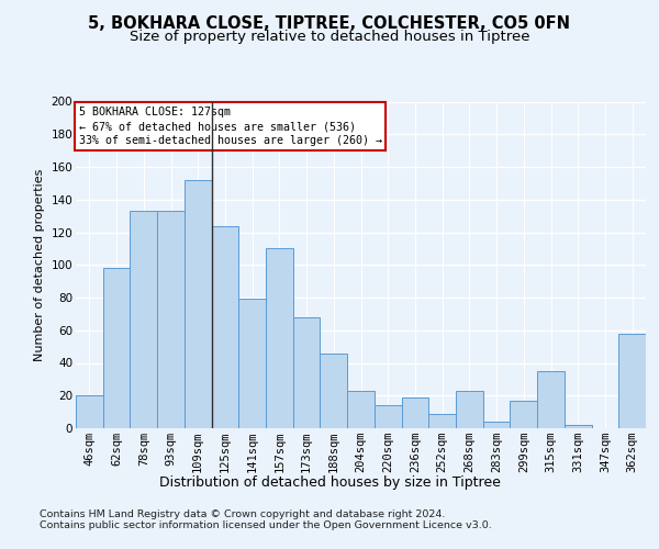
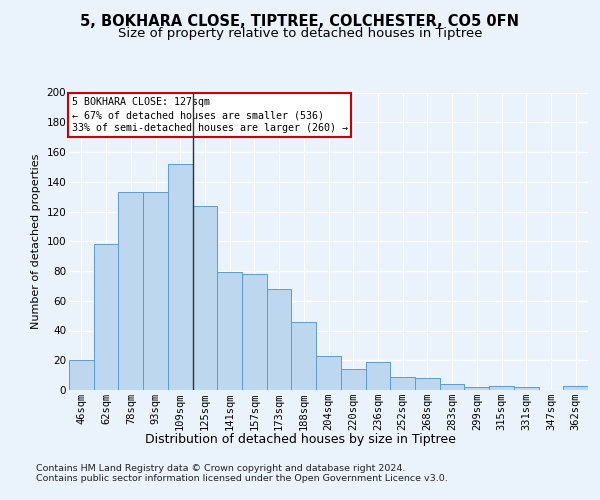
157sqm: 110 -> 78
268sqm: 23 -> 8
299sqm: 17 -> 2
315sqm: 35 -> 3
362sqm: 58 -> 3
